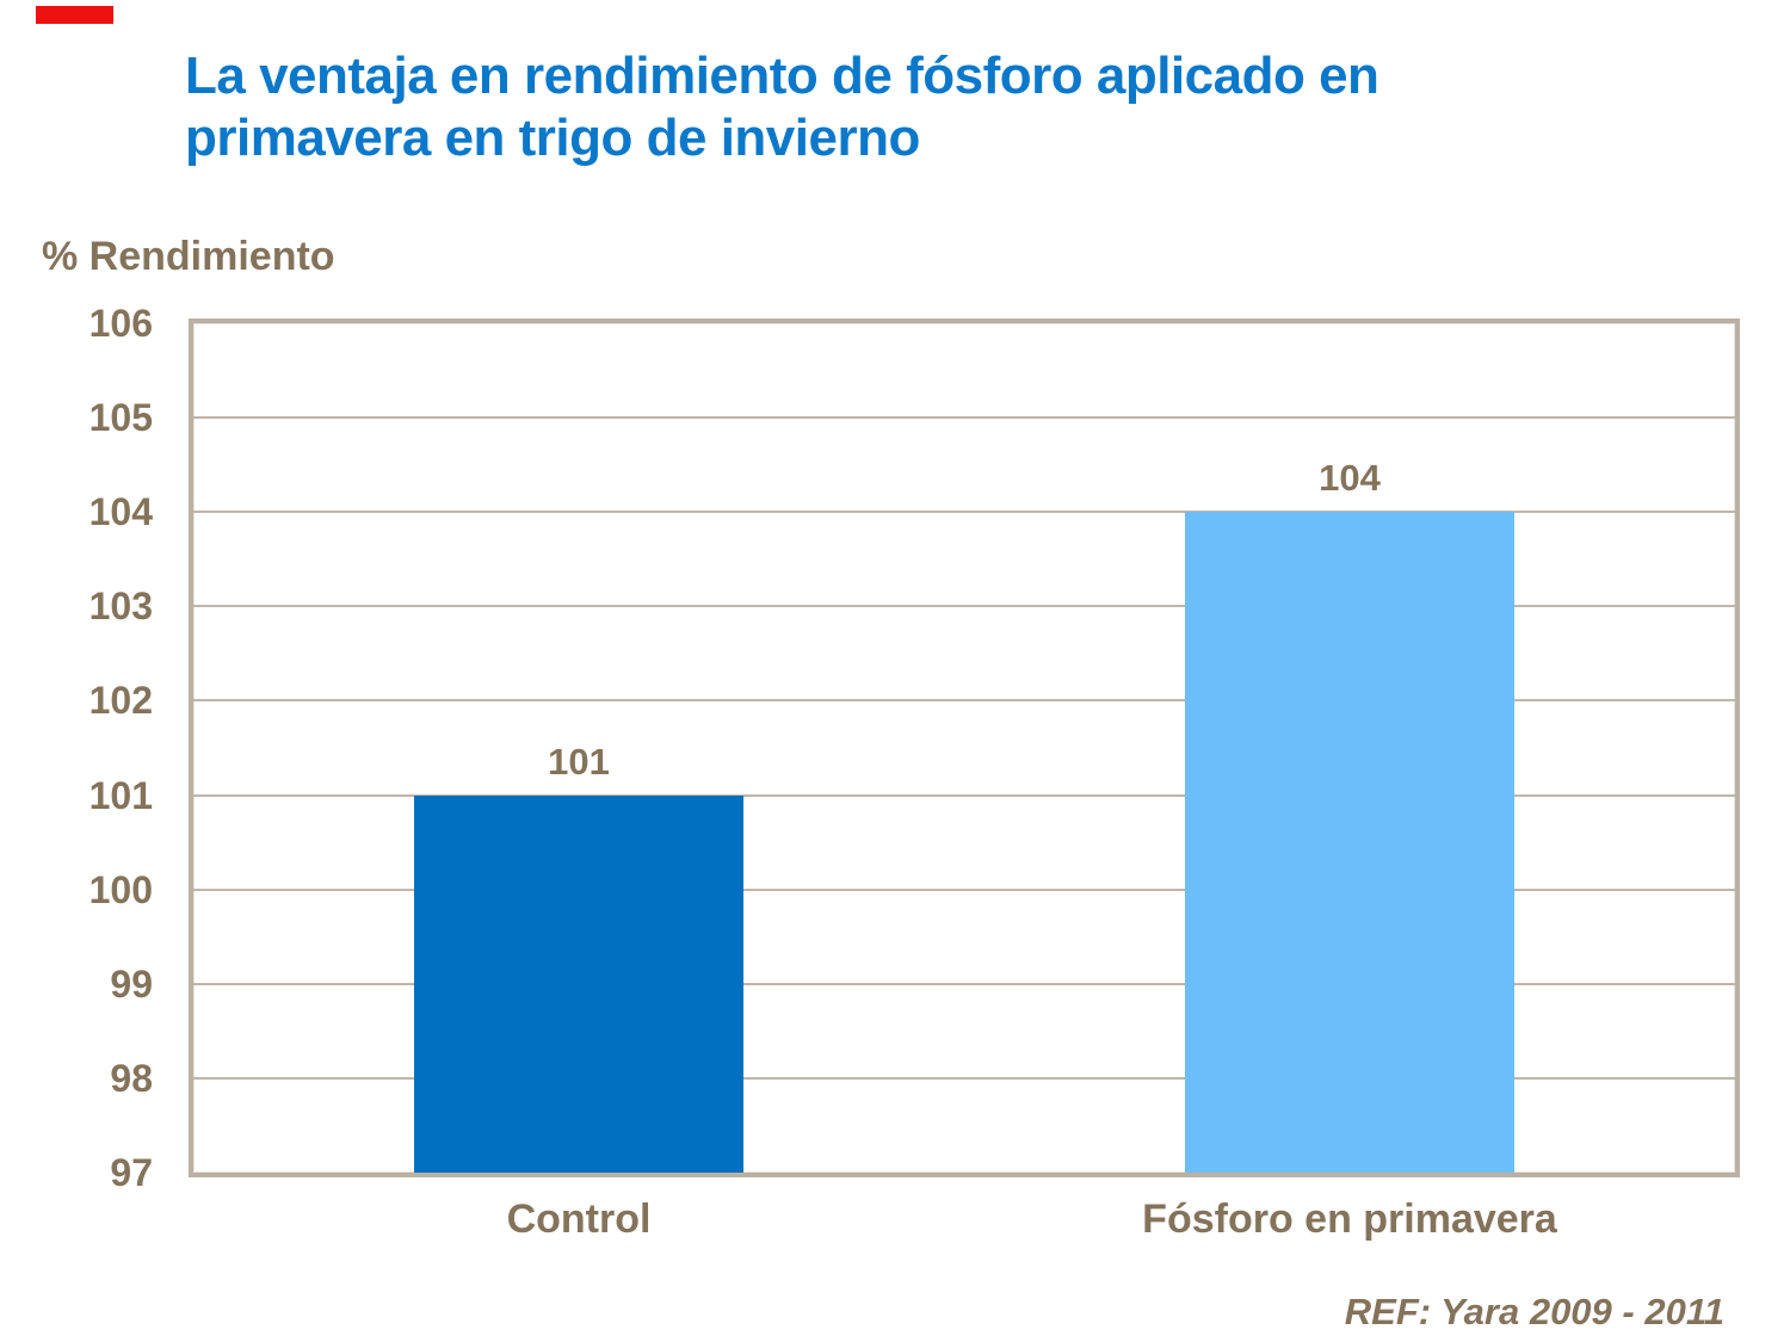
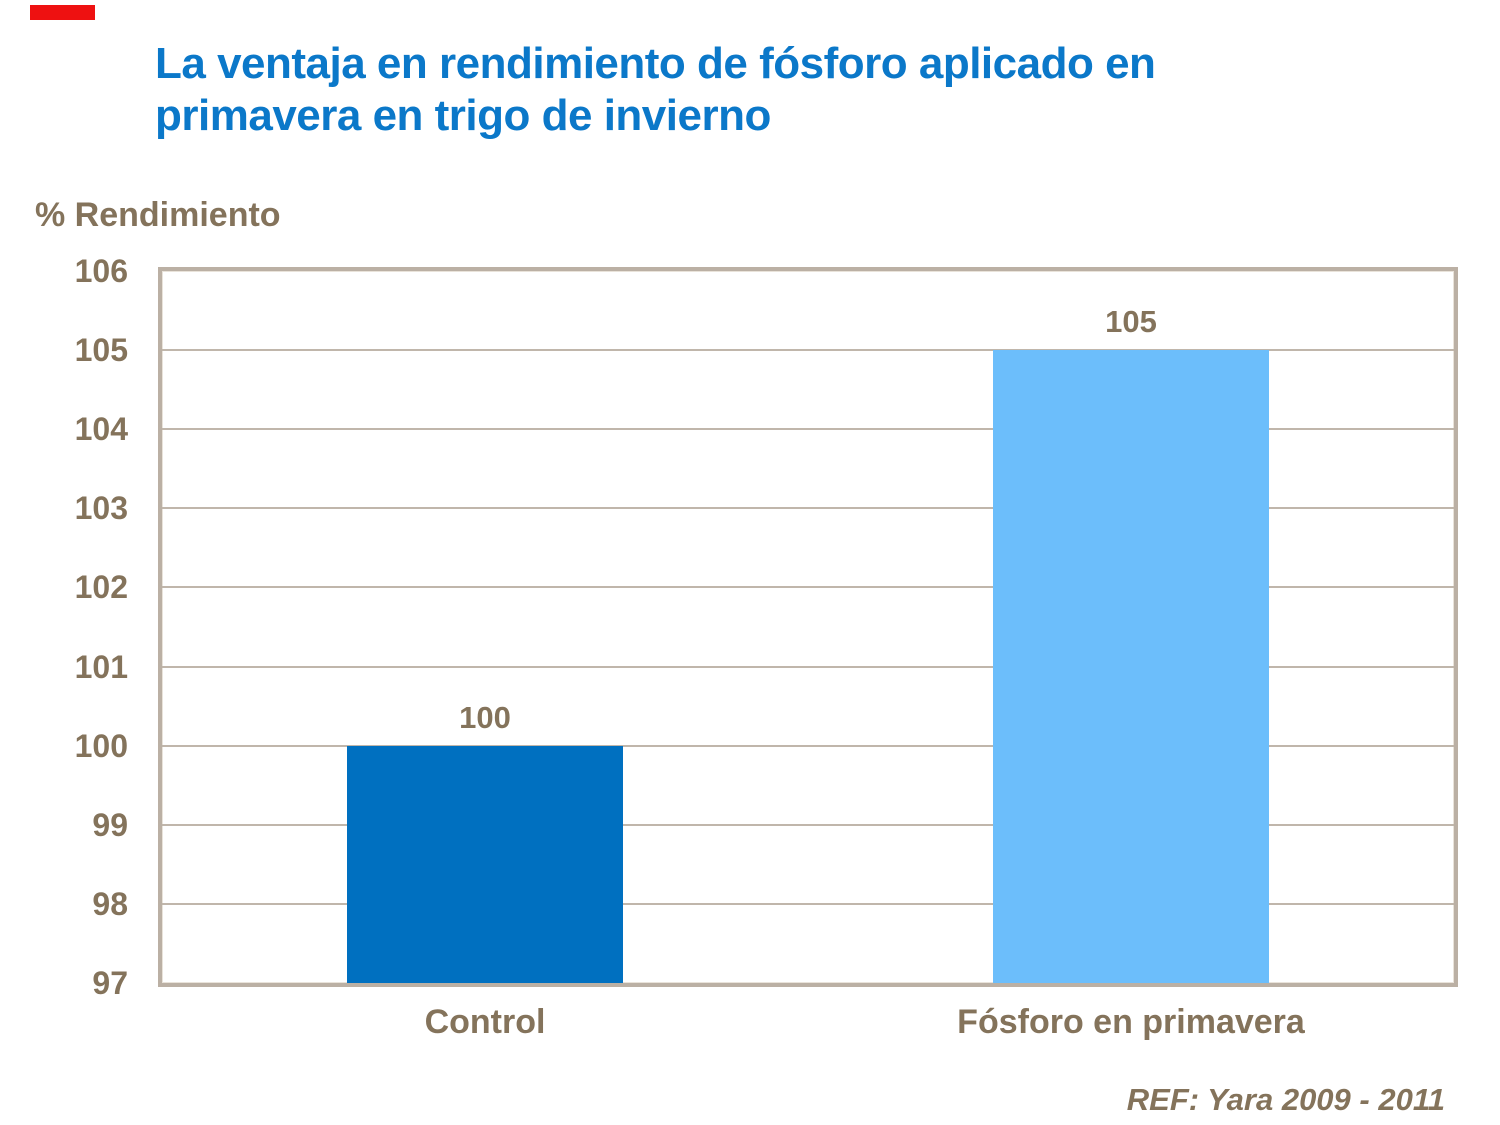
Control: 101 -> 100
Fósforo en primavera: 104 -> 105
